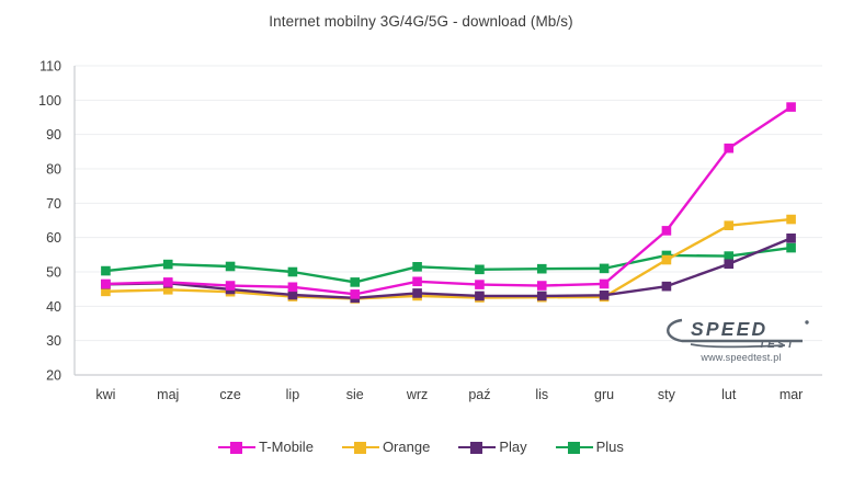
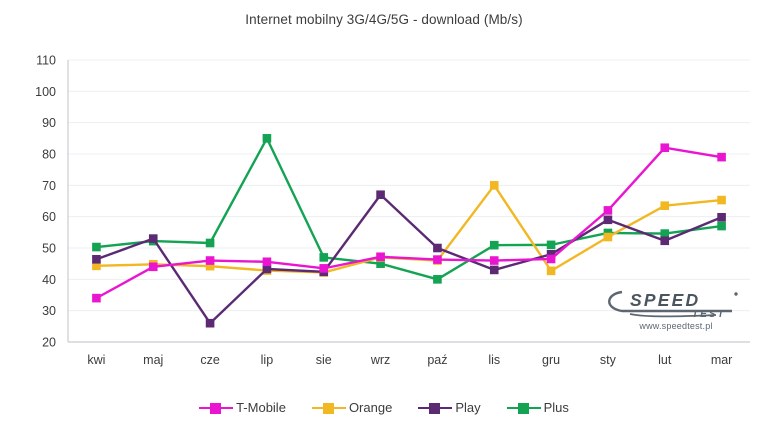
T-Mobile/kwi: 46 -> 34
T-Mobile/maj: 47 -> 44
Play/maj: 47 -> 53
Play/cze: 45 -> 26
Plus/lip: 50 -> 85
Orange/wrz: 43 -> 47
Play/wrz: 44 -> 67
Plus/wrz: 52 -> 45
Orange/paź: 42 -> 46
Play/paź: 43 -> 50
Plus/paź: 51 -> 40
Orange/lis: 43 -> 70
Play/gru: 43 -> 48
Play/sty: 46 -> 59
T-Mobile/lut: 86 -> 82
T-Mobile/mar: 98 -> 79
